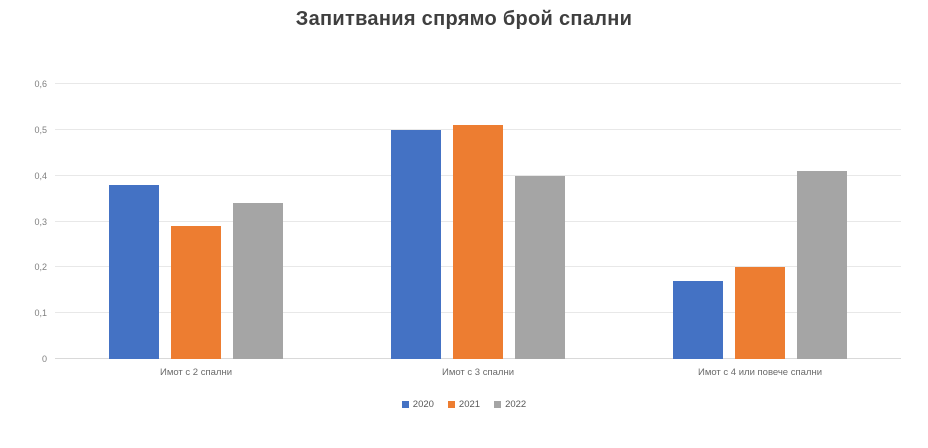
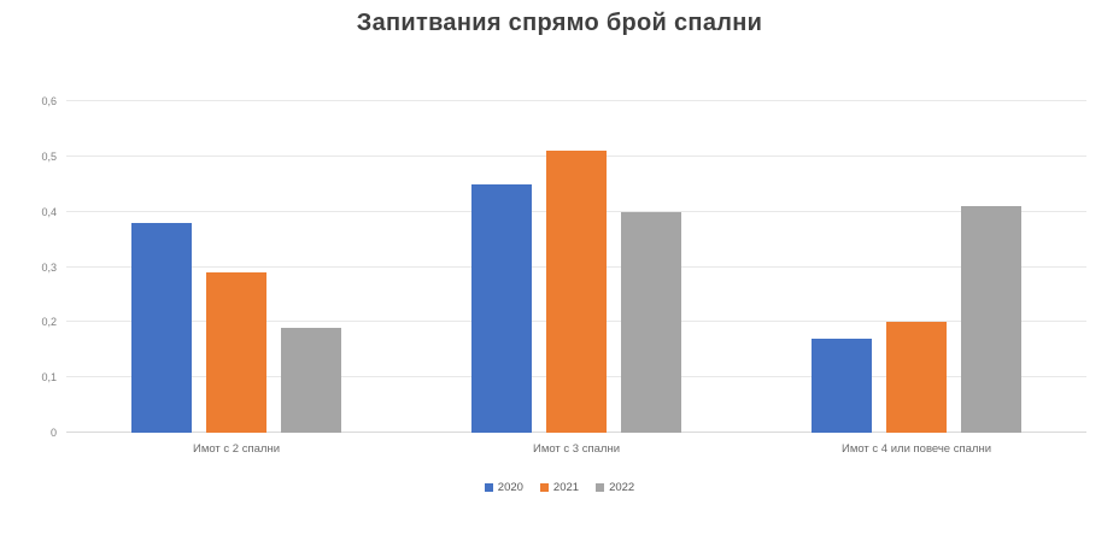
2022/Имот с 2 спални: 0,34 -> 0,19
2020/Имот с 3 спални: 0,50 -> 0,45
